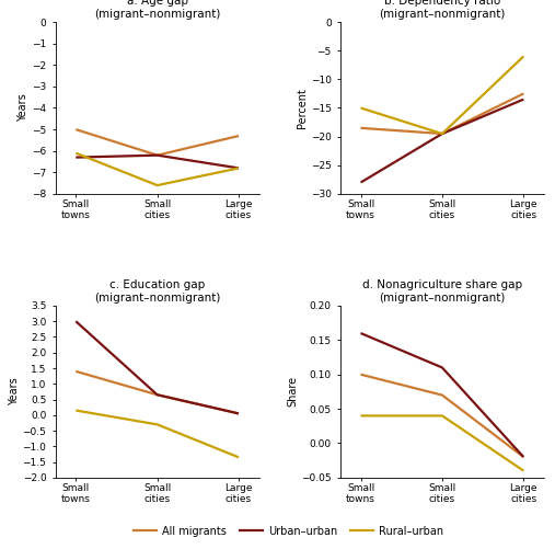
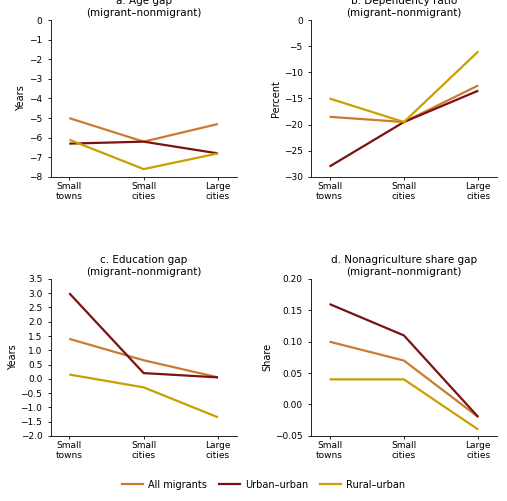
c. Education gap (migrant–nonmigrant)/Urban–urban/Small cities: 0.65 -> 0.20
